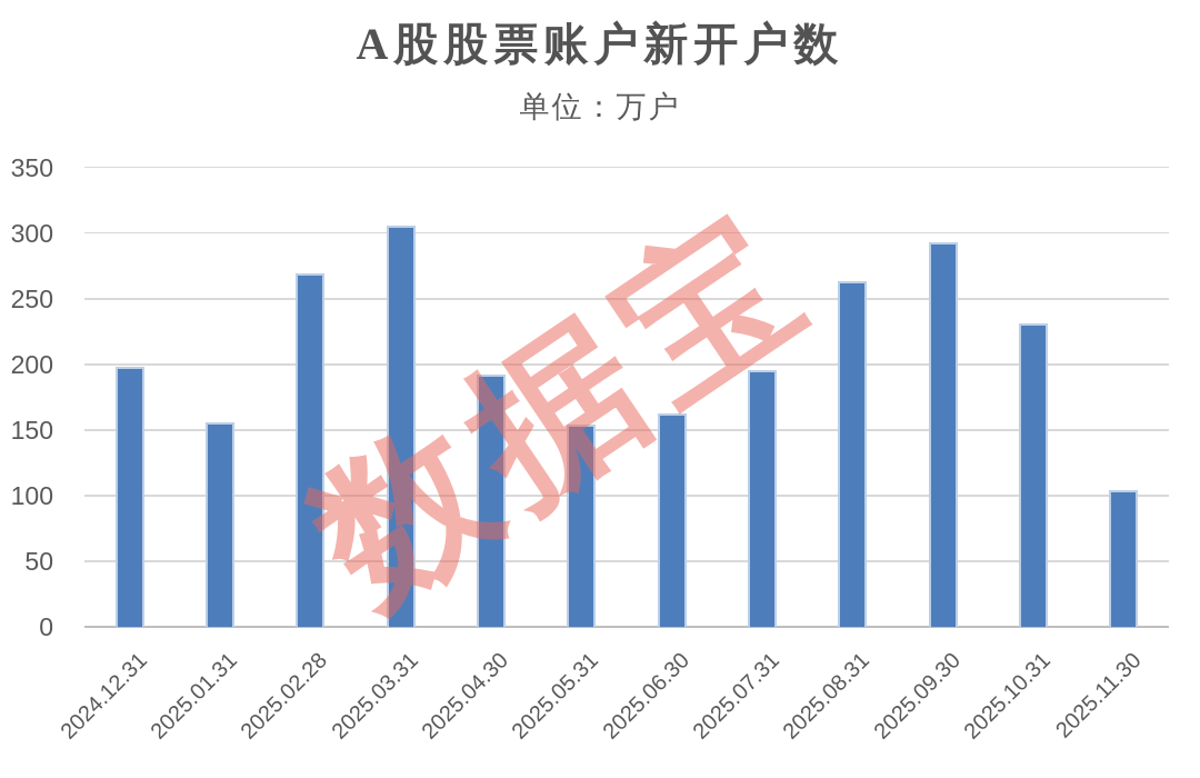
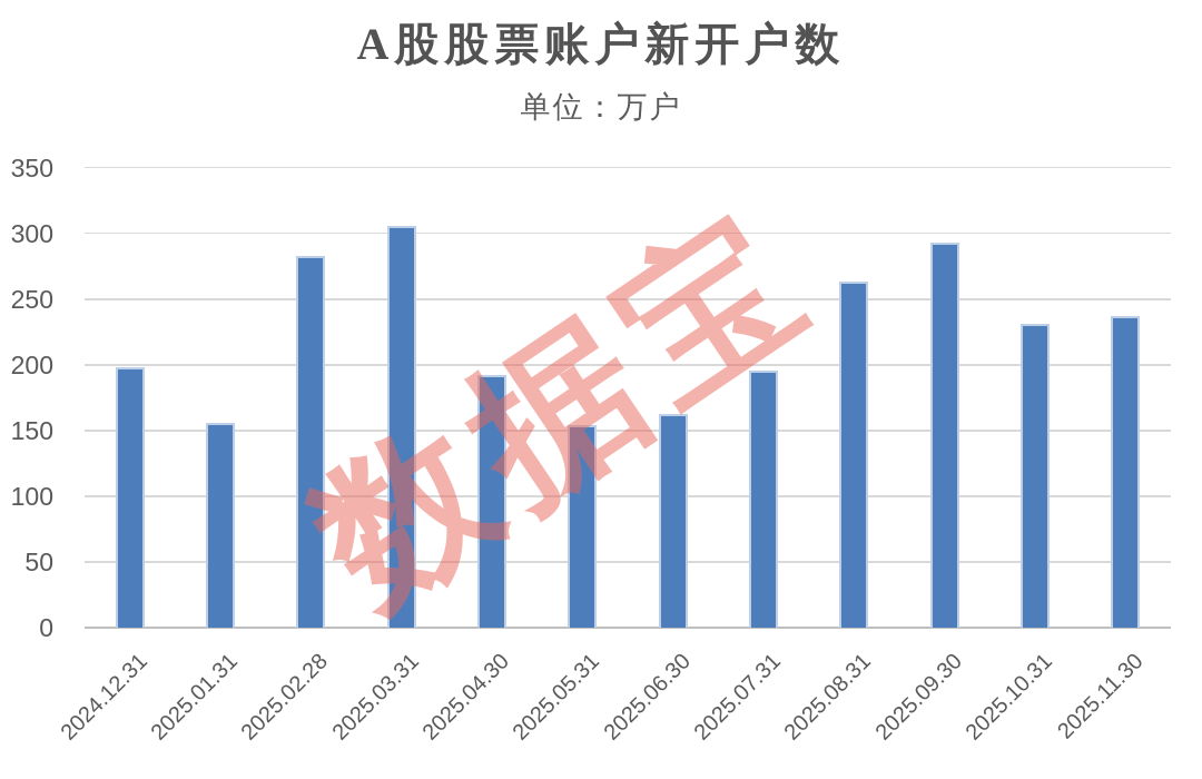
2025.02.28: 269 -> 283
2025.11.30: 104 -> 237
